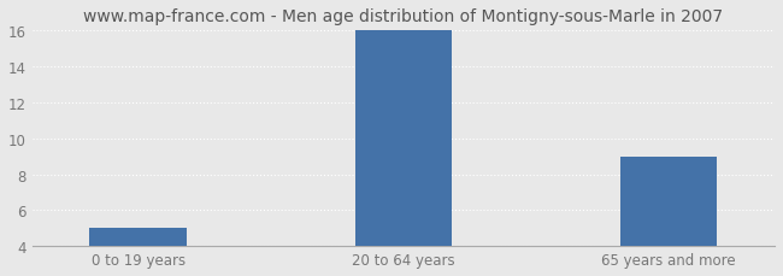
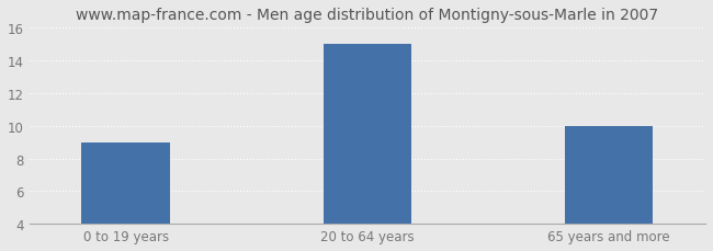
0 to 19 years: 5 -> 9
20 to 64 years: 16 -> 15
65 years and more: 9 -> 10
